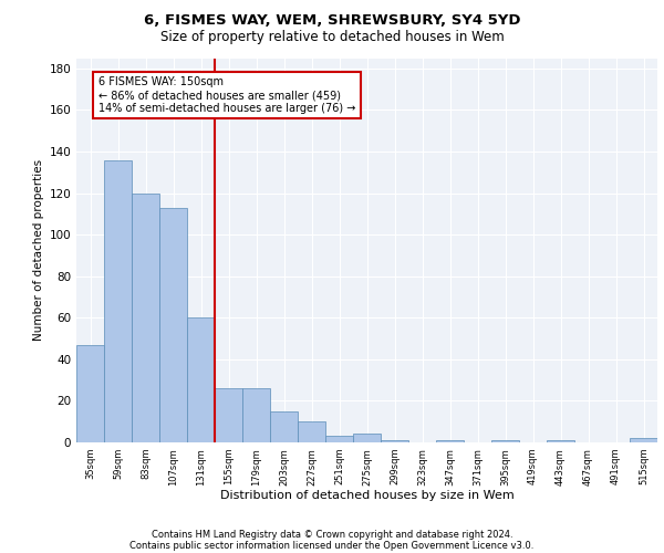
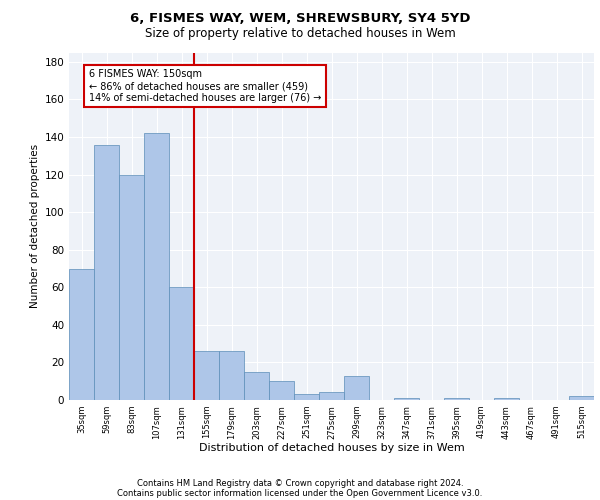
35sqm: 47 -> 70
107sqm: 113 -> 142
299sqm: 1 -> 13
